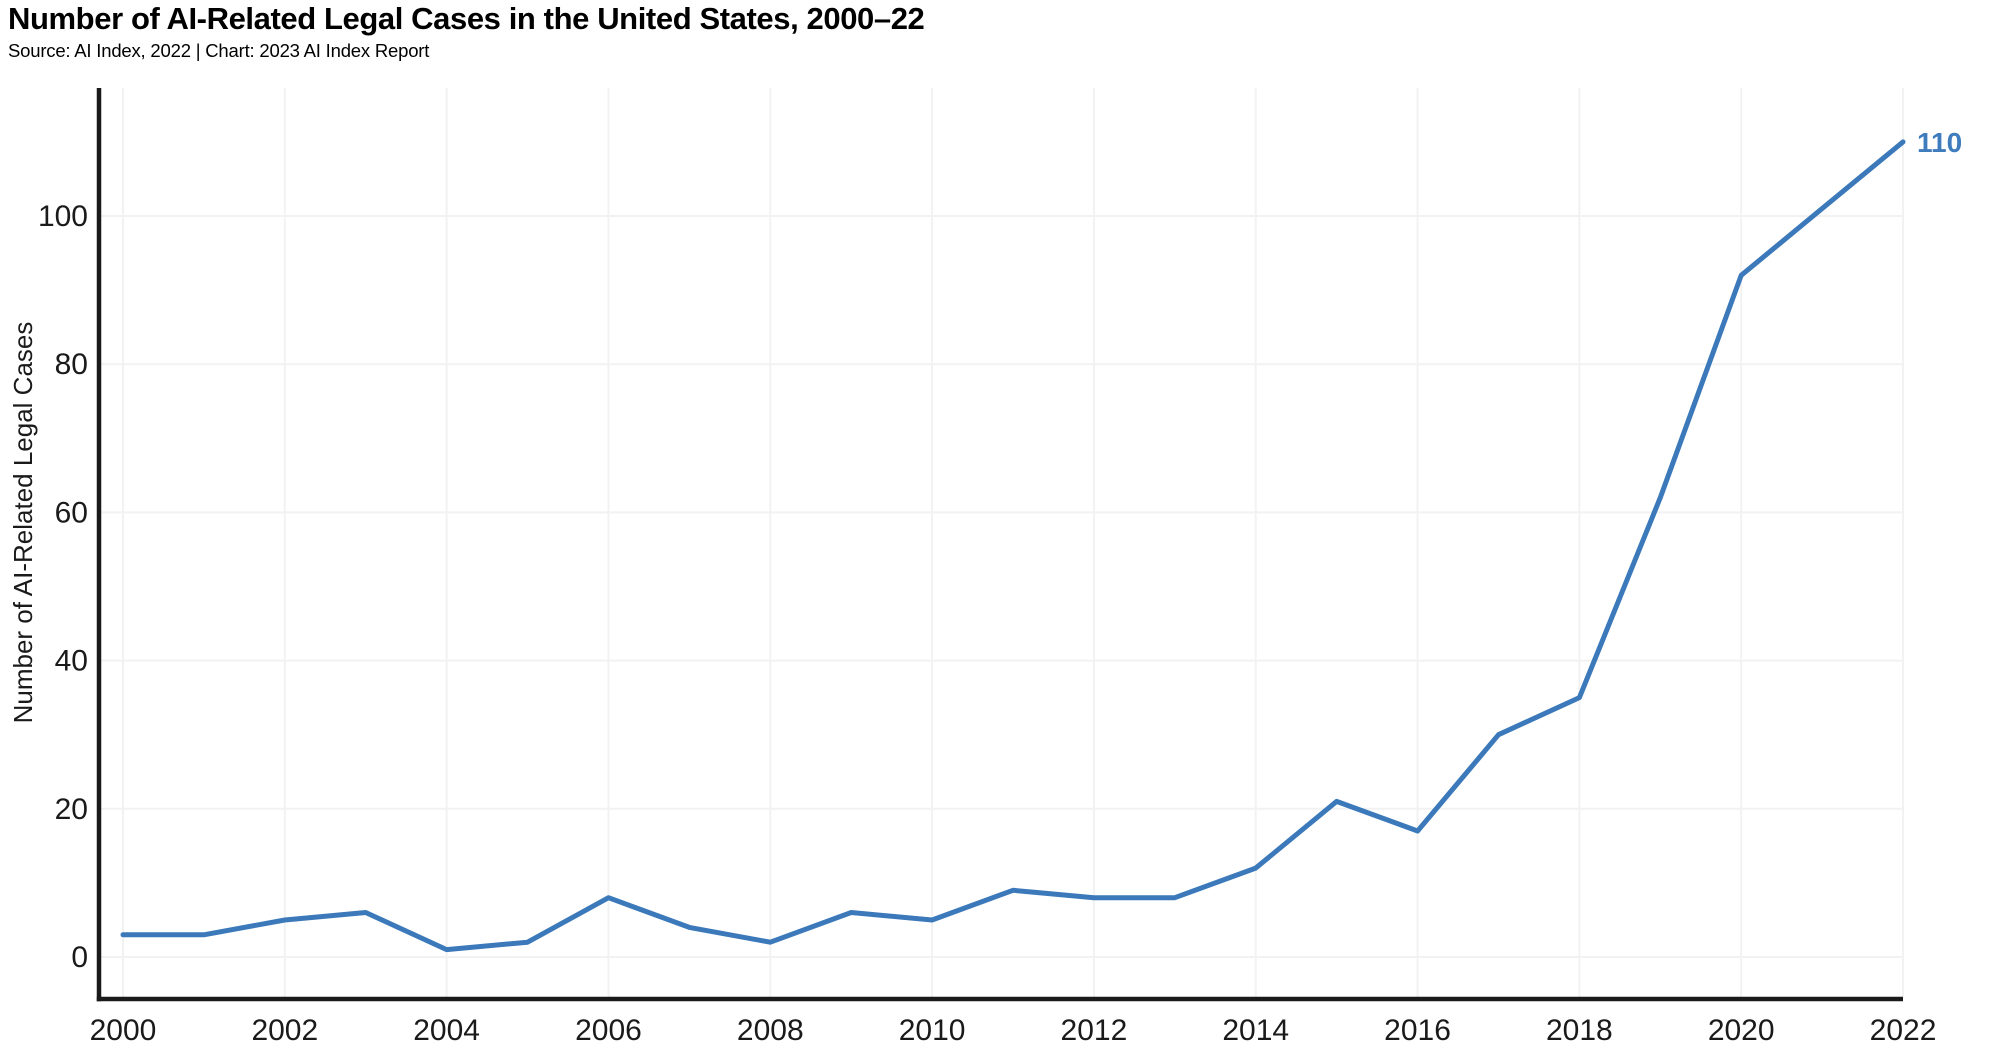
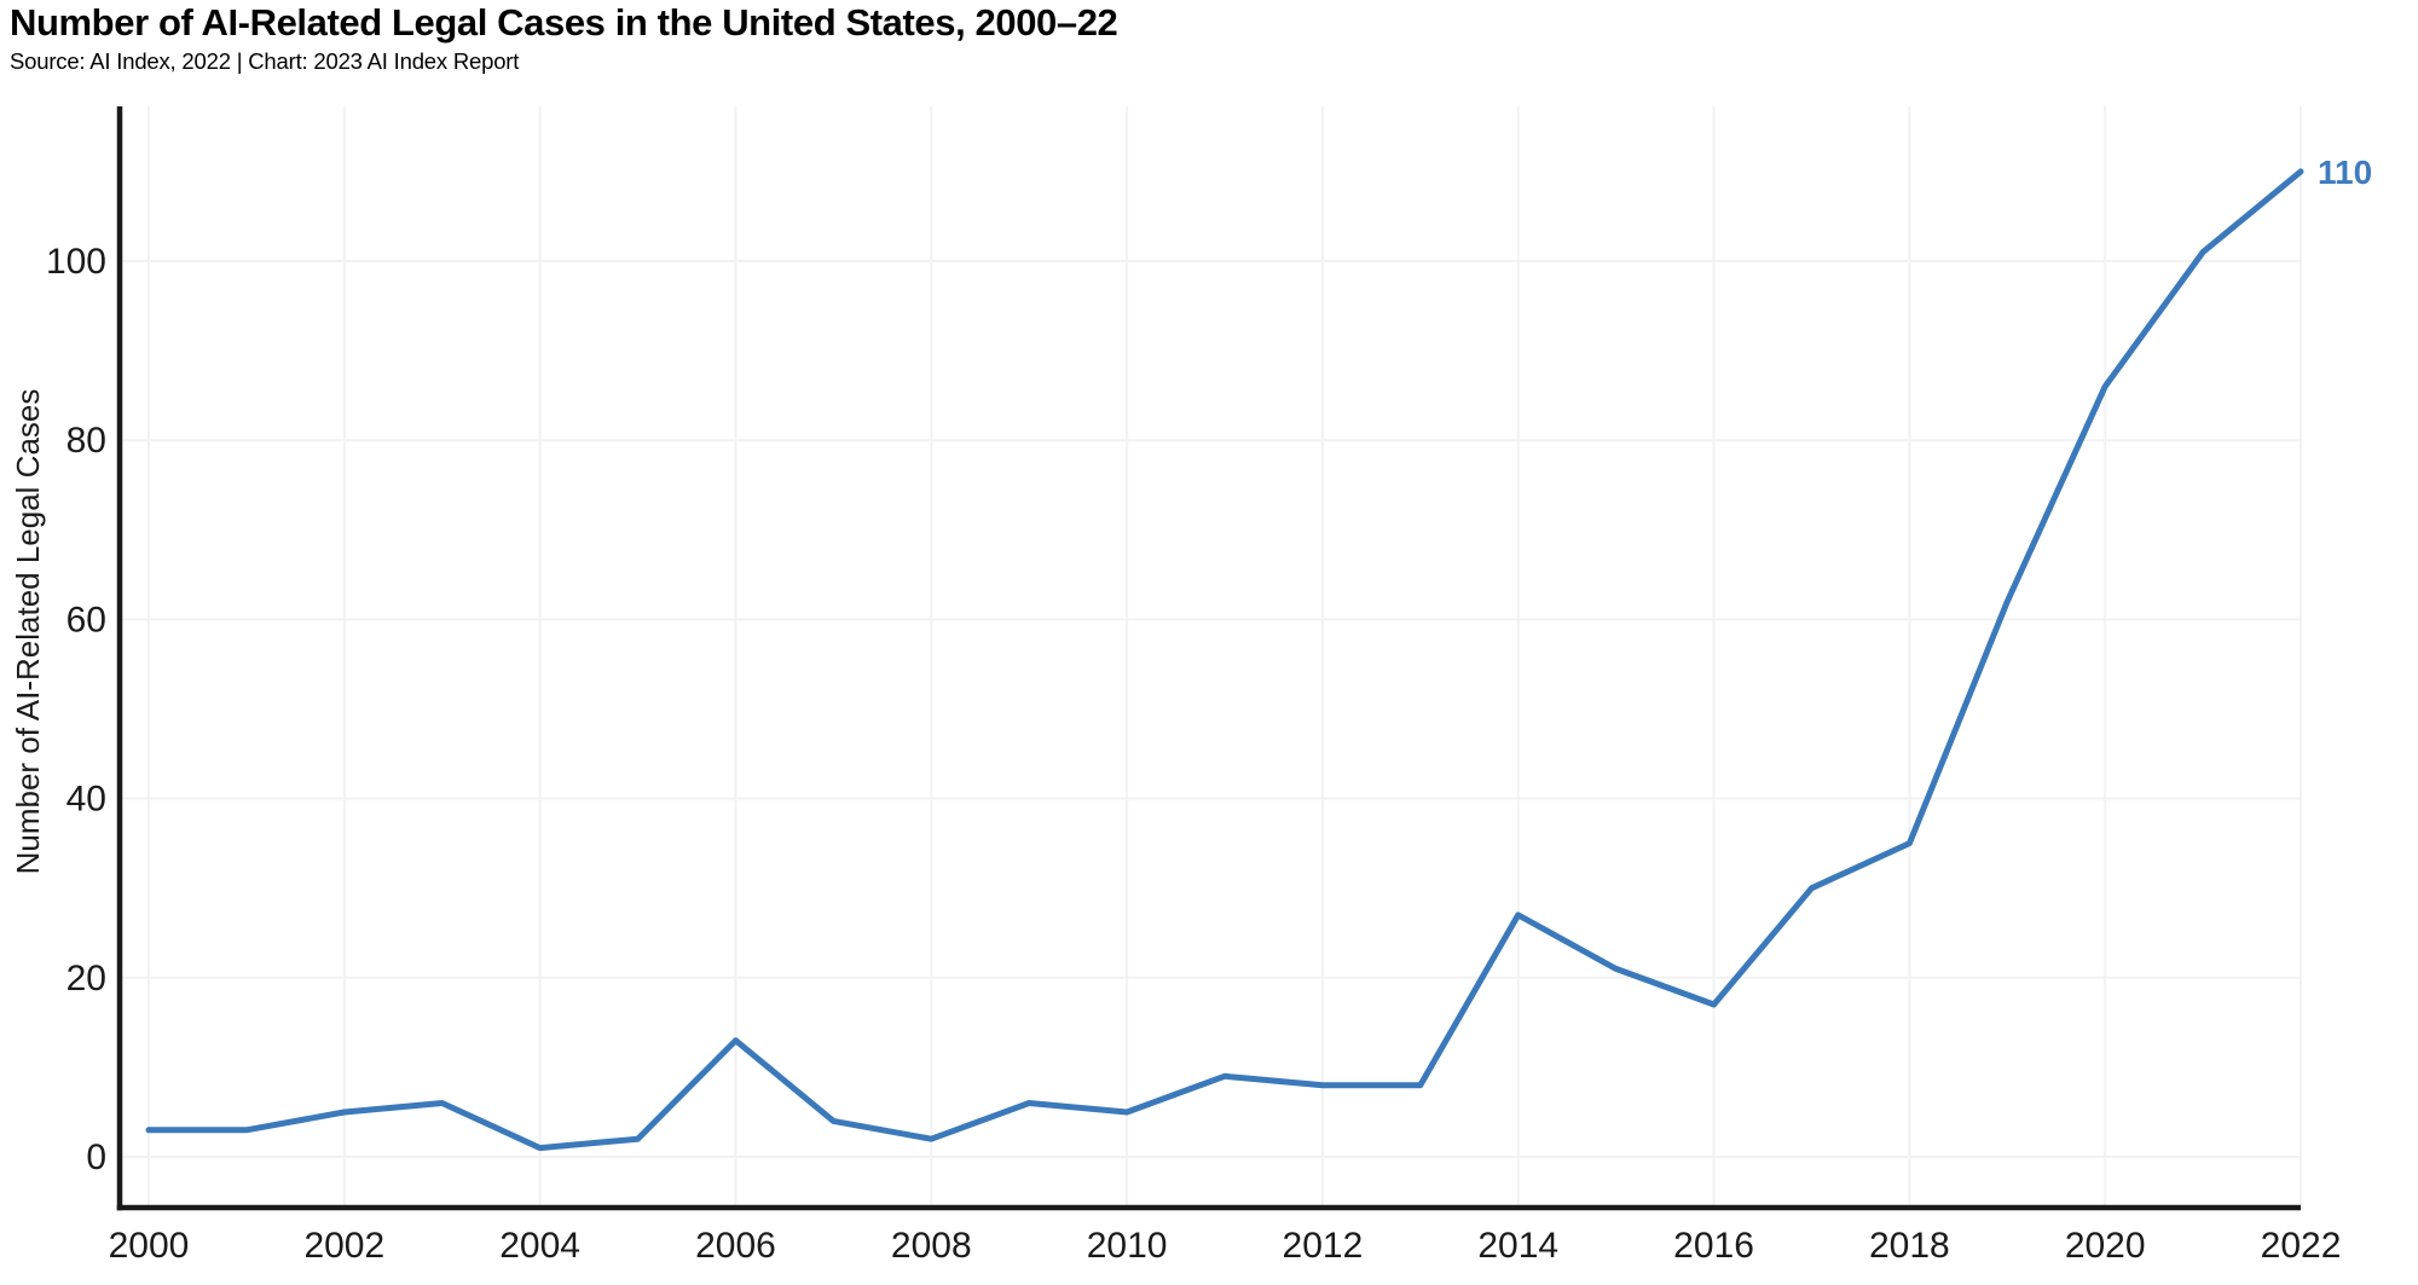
2006: 8 -> 13
2014: 12 -> 27
2020: 92 -> 86
